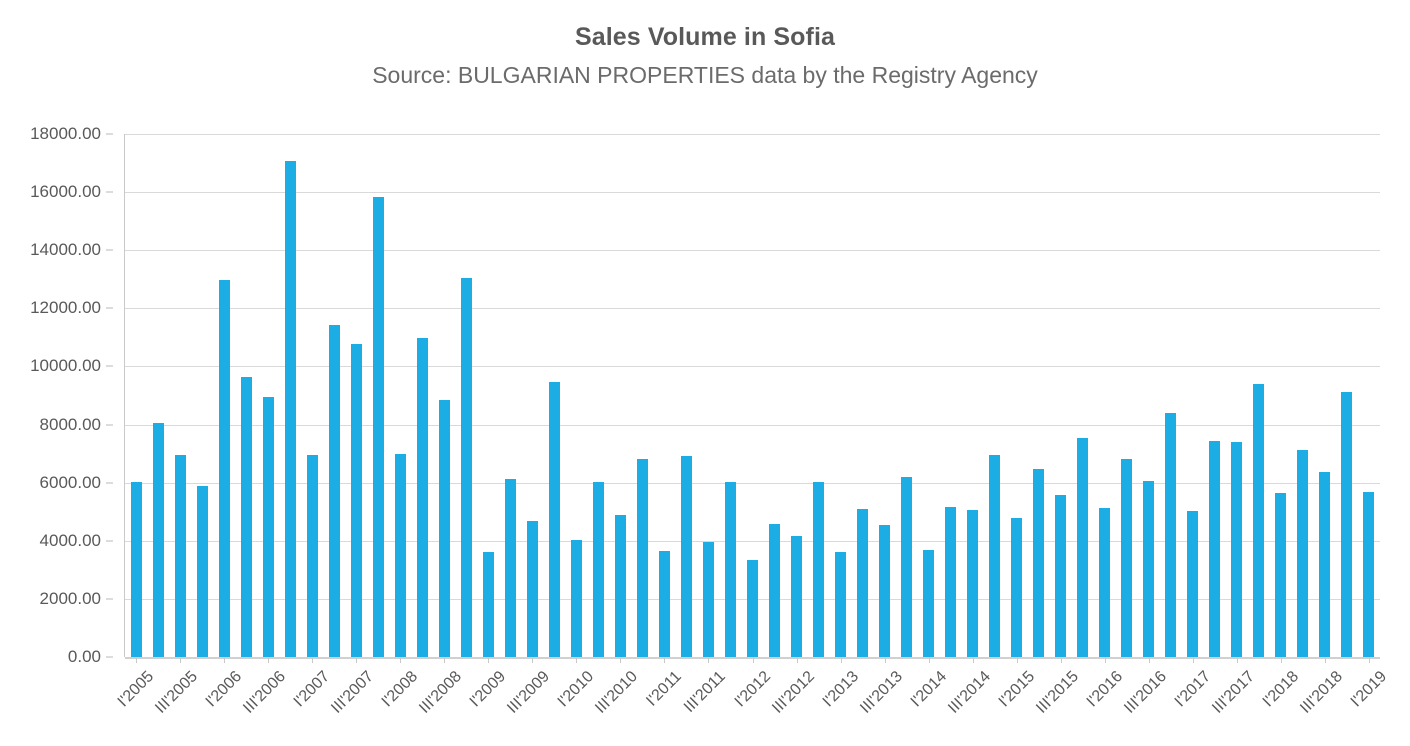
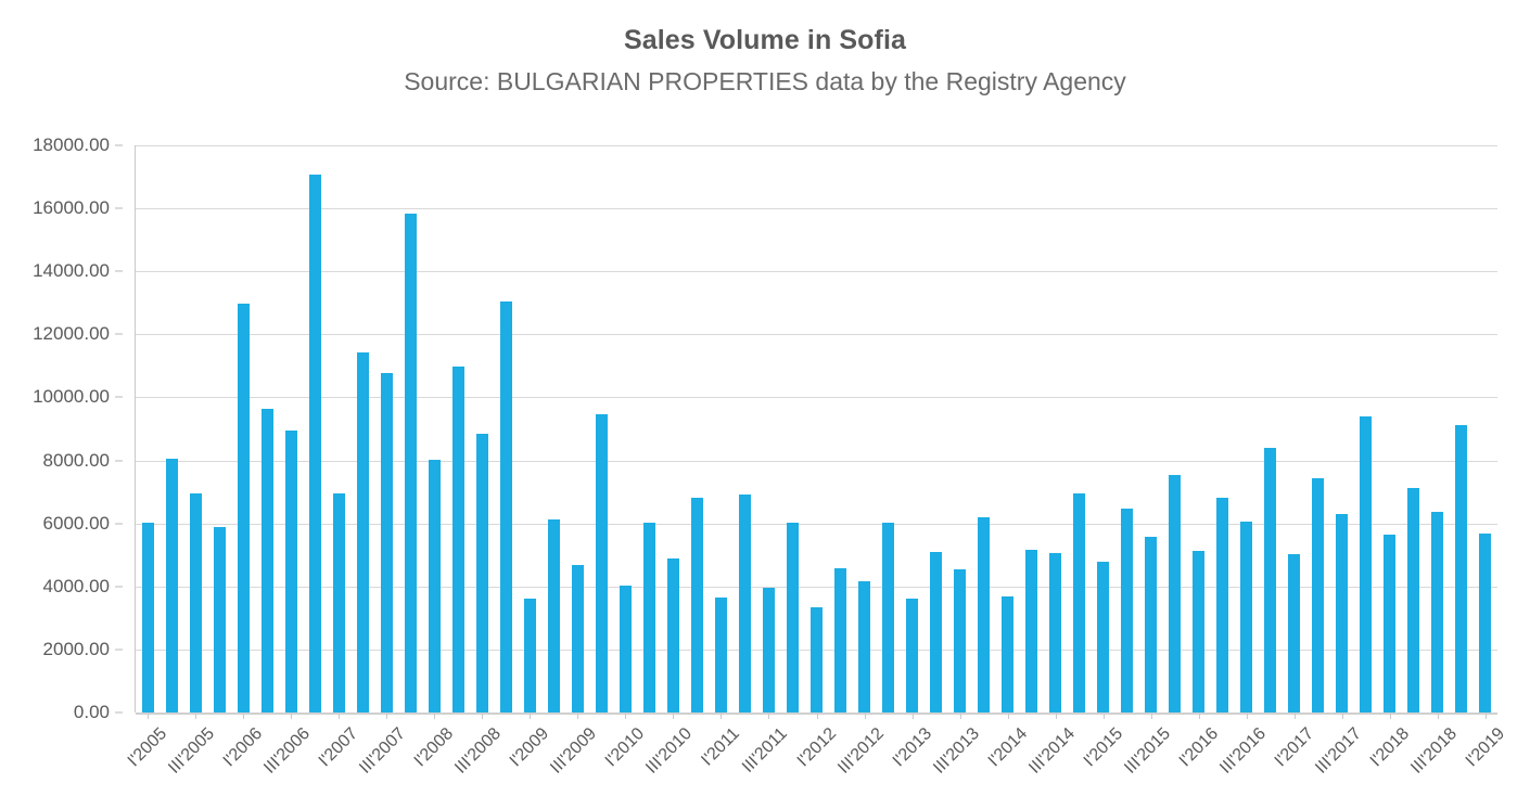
I'2008: 7000 -> 8000
III'2017: 7400 -> 6300
